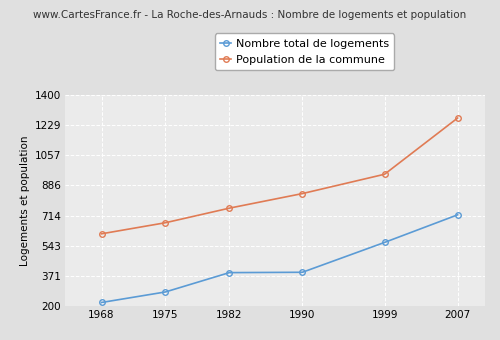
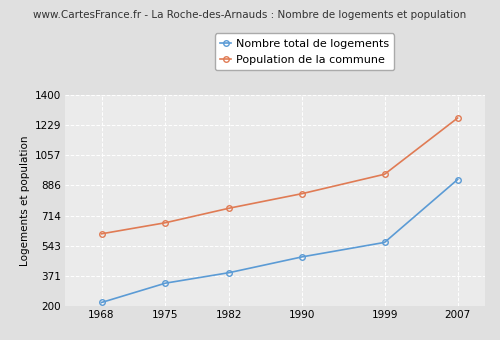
Nombre total de logements/1975: 280 -> 330
Nombre total de logements/1990: 390 -> 480
Nombre total de logements/2007: 720 -> 920
